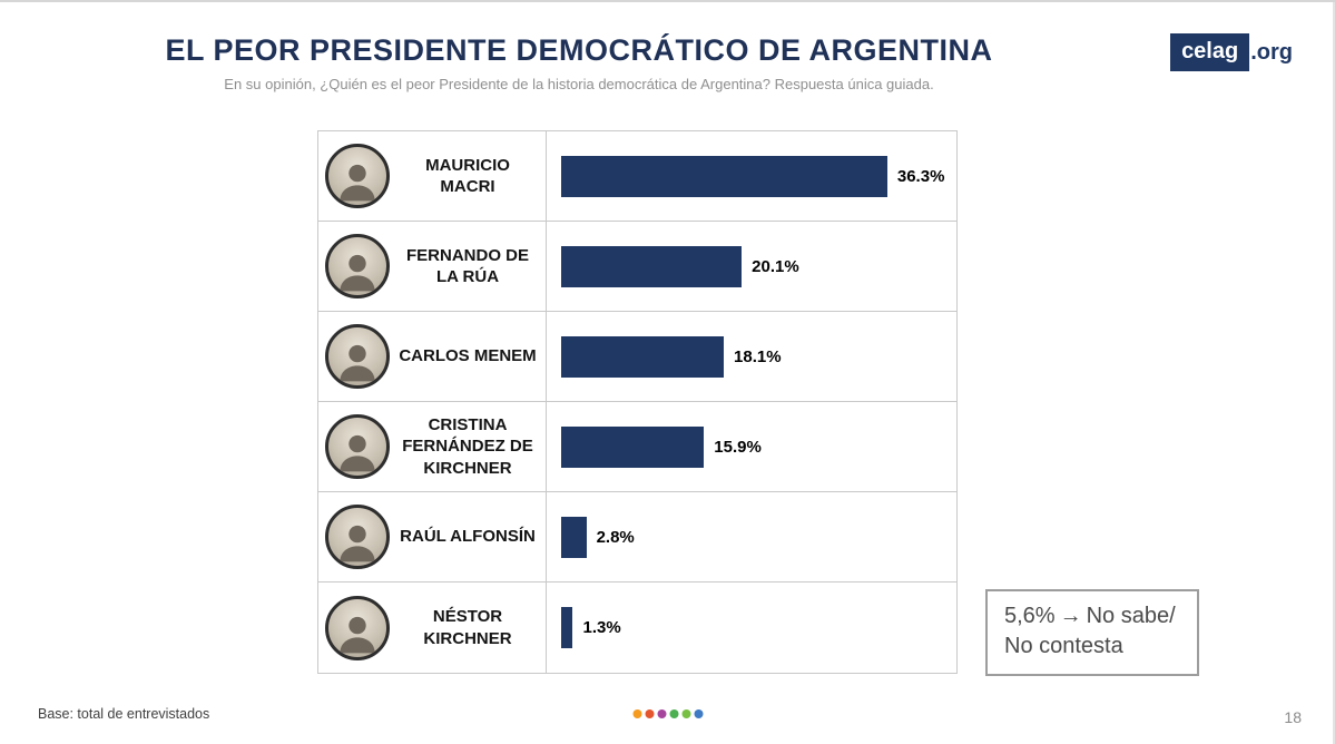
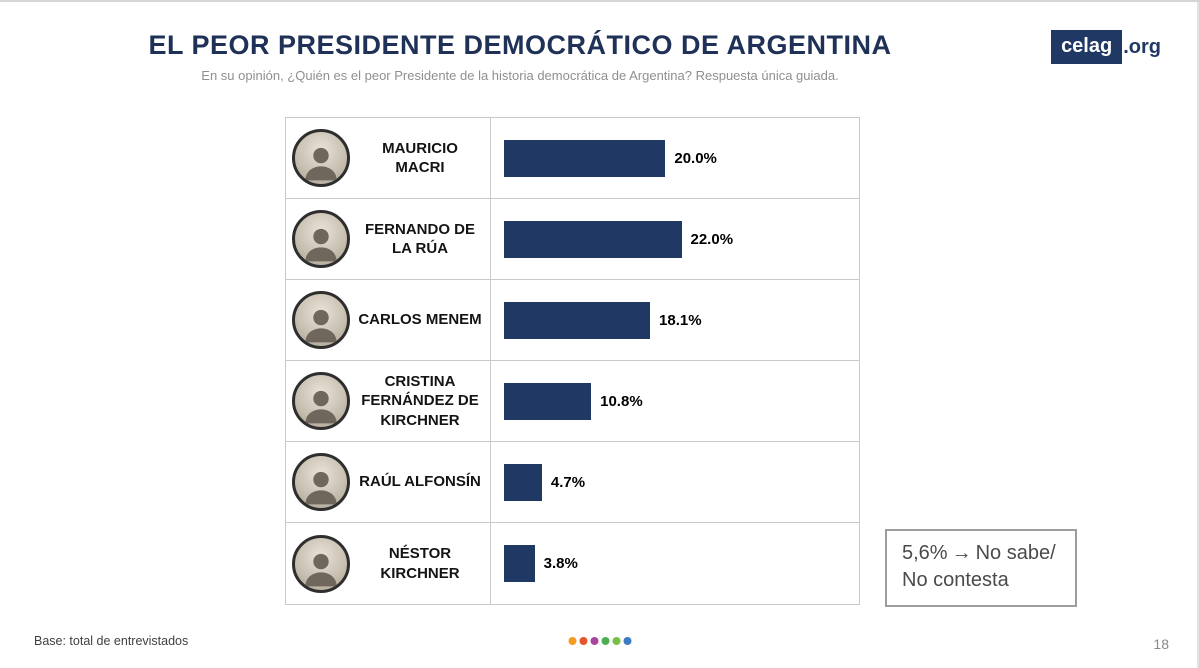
MAURICIO MACRI: 36.3% -> 20.0%
FERNANDO DE LA RÚA: 20.1% -> 22.0%
CRISTINA FERNÁNDEZ DE KIRCHNER: 15.9% -> 10.8%
RAÚL ALFONSÍN: 2.8% -> 4.7%
NÉSTOR KIRCHNER: 1.3% -> 3.8%
